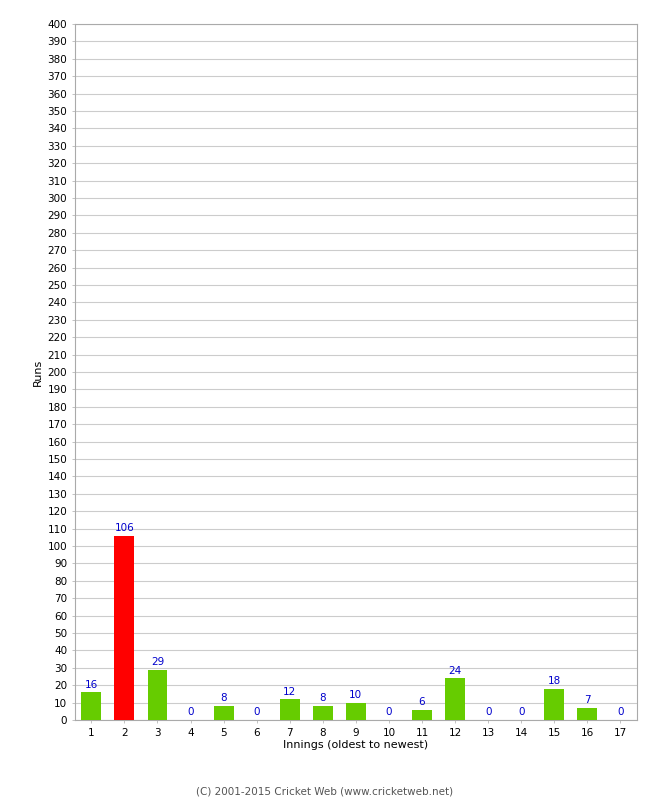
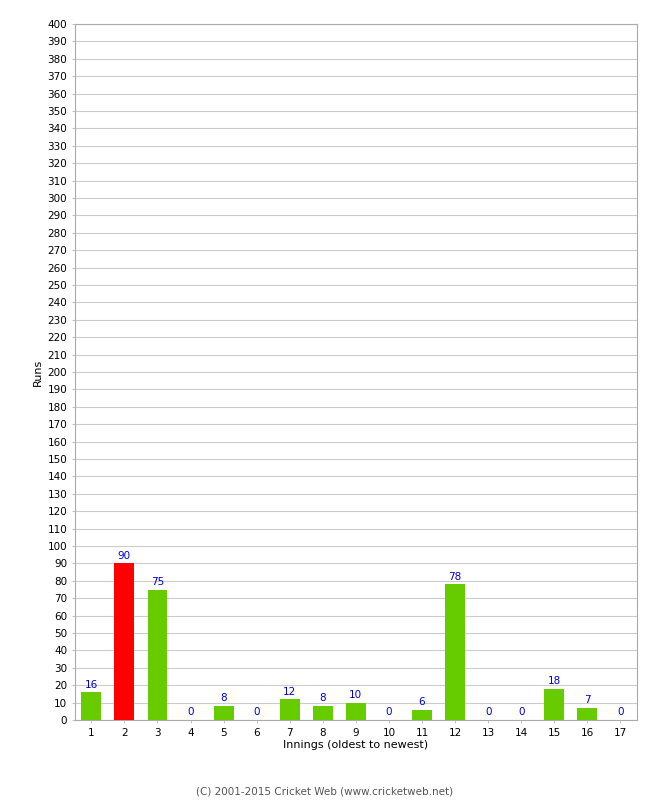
2: 106 -> 90
3: 29 -> 75
12: 24 -> 78
